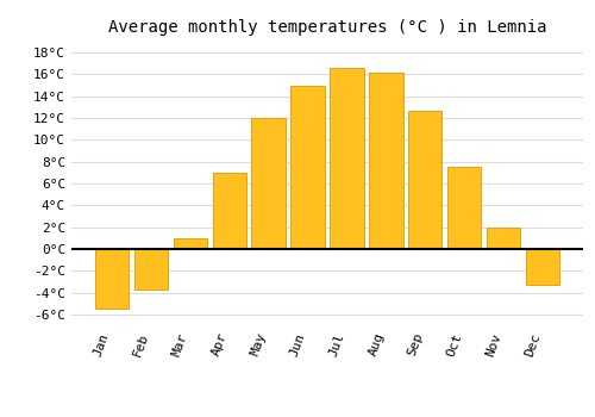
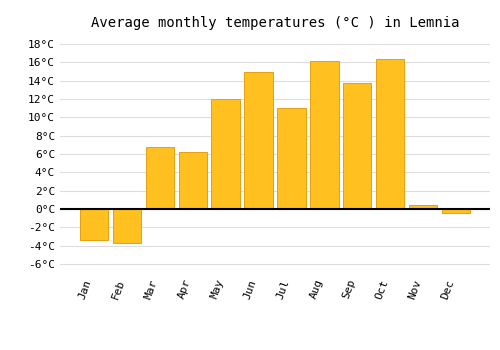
Jan: -5.5°C -> -3.4°C
Mar: 1.0°C -> 6.8°C
Apr: 7.0°C -> 6.2°C
Jul: 16.6°C -> 11.0°C
Sep: 12.7°C -> 13.8°C
Oct: 7.5°C -> 16.4°C
Nov: 2.0°C -> 0.4°C
Dec: -3.3°C -> -0.4°C
